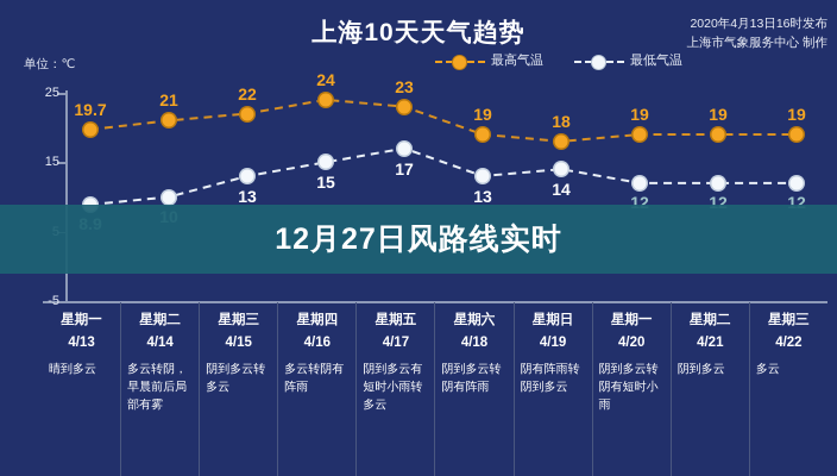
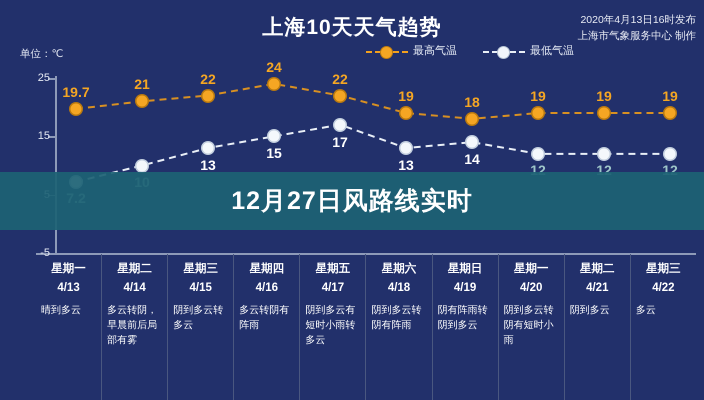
最低气温/4/13: 8.9 -> 7.2
最高气温/4/17: 23 -> 22
